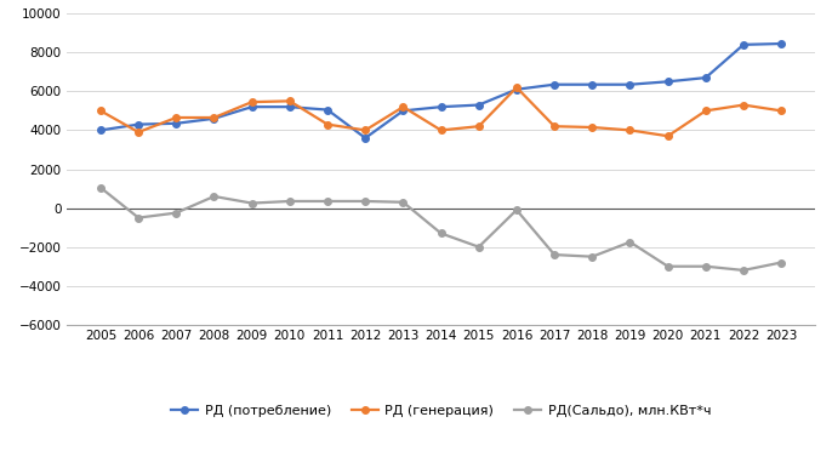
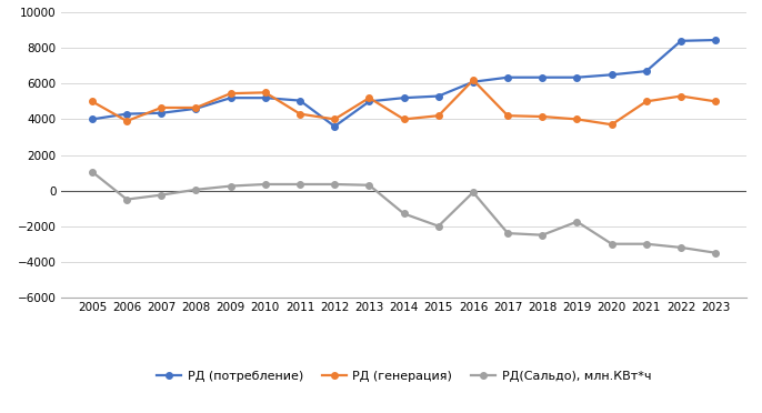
РД(Сальдо), млн.КВт*ч/2008: 600 -> 0
РД(Сальдо), млн.КВт*ч/2023: -2800 -> -3500
